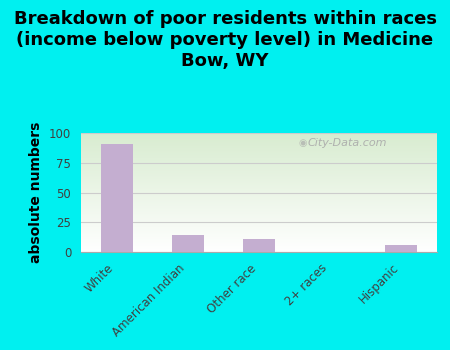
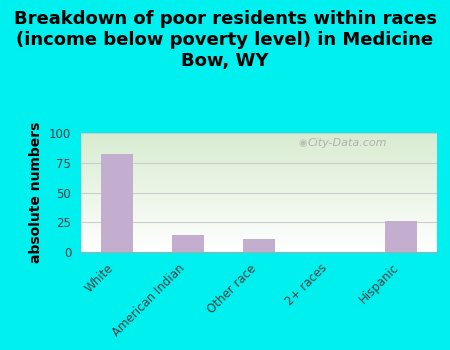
White: 91 -> 82
Hispanic: 6 -> 26
